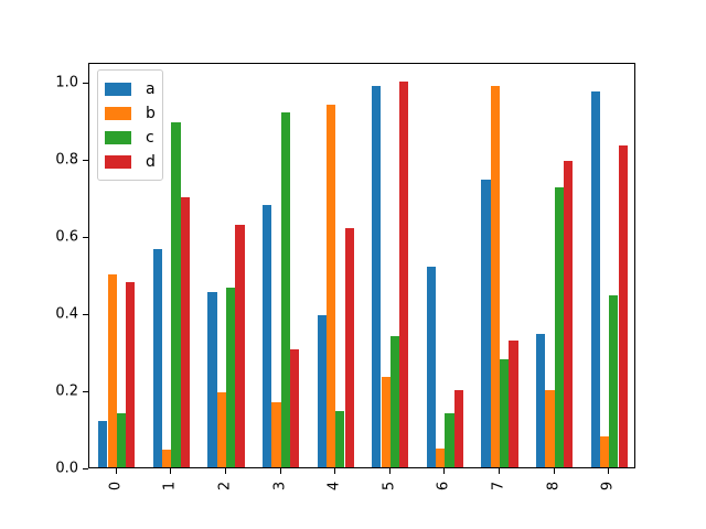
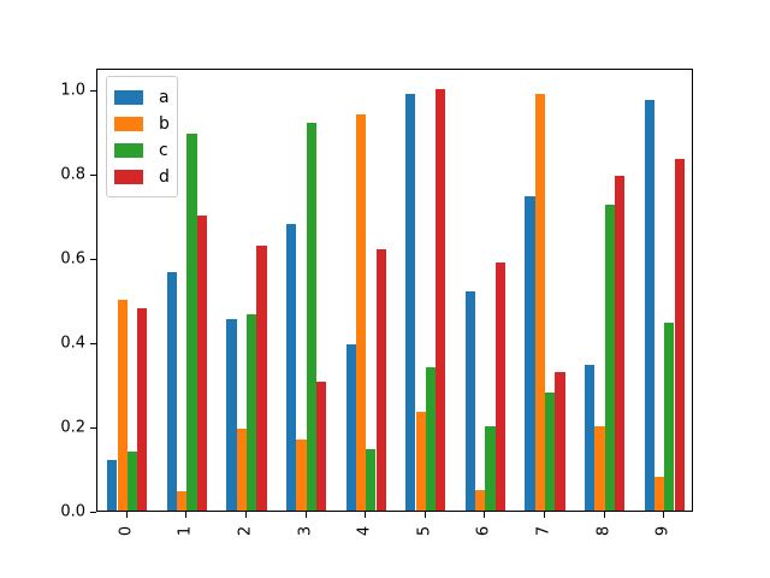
c/6: 0.14 -> 0.20
d/6: 0.20 -> 0.59
